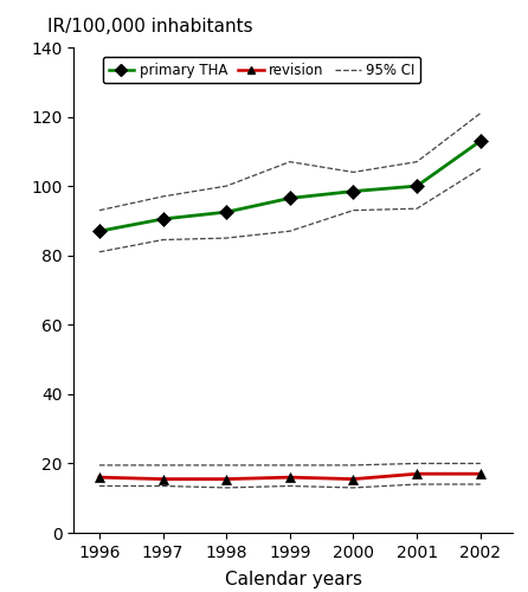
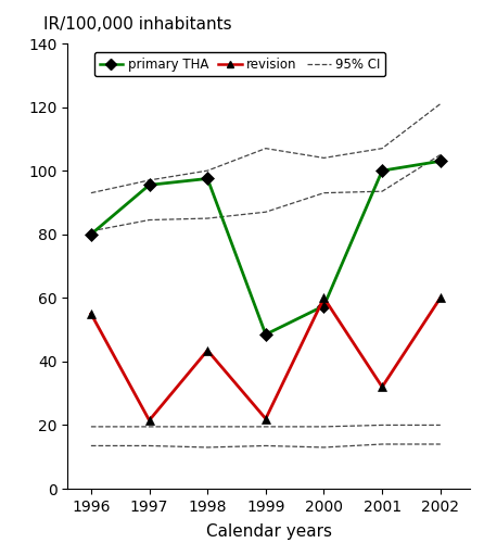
primary THA/1996: 87.0 -> 80.0
revision/1996: 16.0 -> 55.0
primary THA/1997: 90.5 -> 95.5
revision/1997: 15.5 -> 21.5
primary THA/1998: 92.5 -> 97.5
revision/1998: 15.5 -> 43.5
primary THA/1999: 96.5 -> 48.5
revision/1999: 16.0 -> 22.0
primary THA/2000: 98.5 -> 57.5
revision/2000: 15.5 -> 60.0
revision/2001: 17.0 -> 32.0
primary THA/2002: 113.0 -> 103.0
revision/2002: 17.0 -> 60.0
